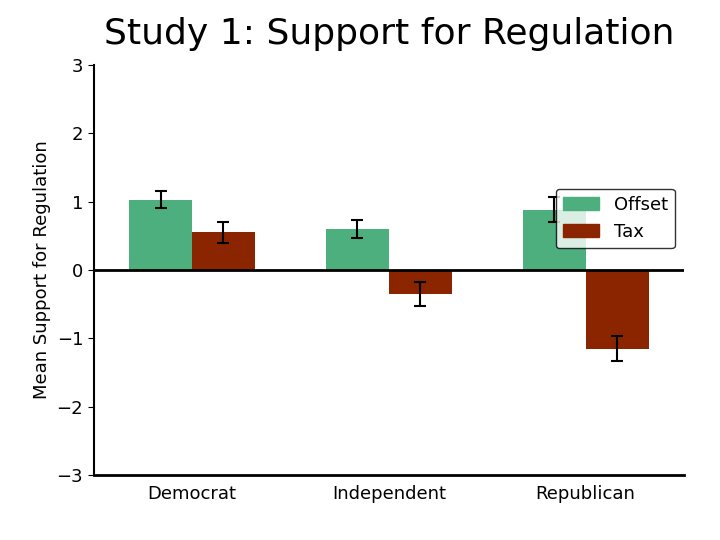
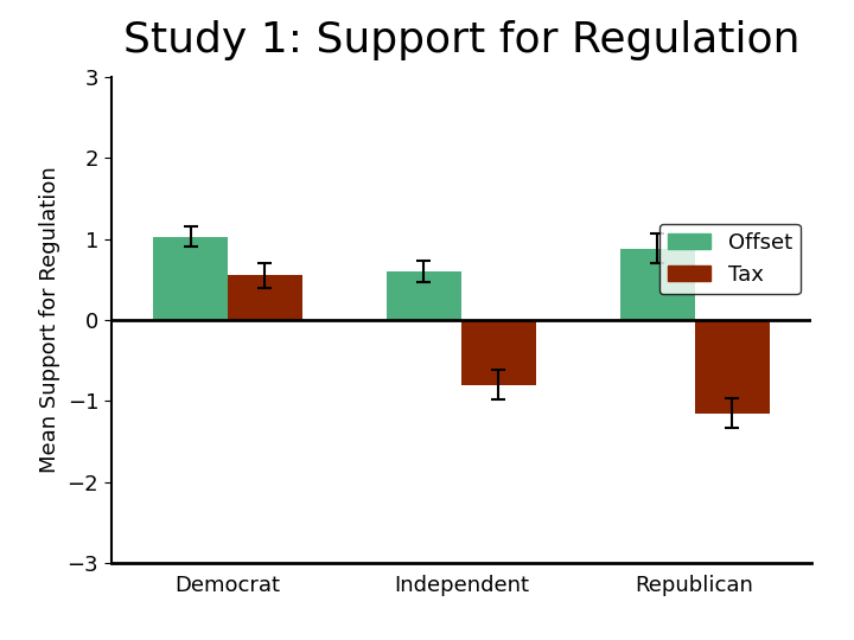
Tax/Independent: -0.35 -> -0.80
